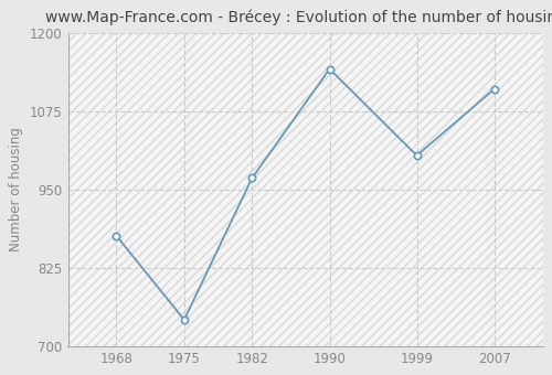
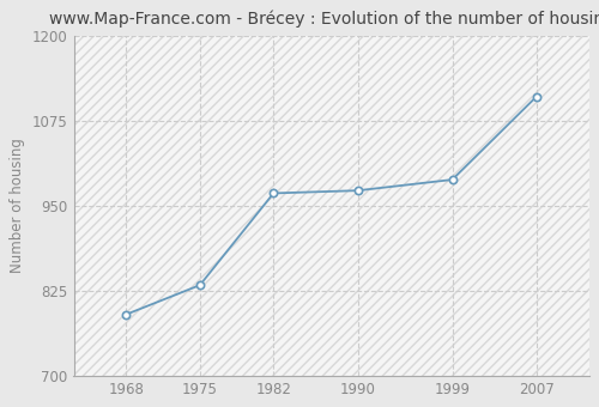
1968: 876 -> 790
1975: 742 -> 833
1990: 1142 -> 972
1999: 1004 -> 988
